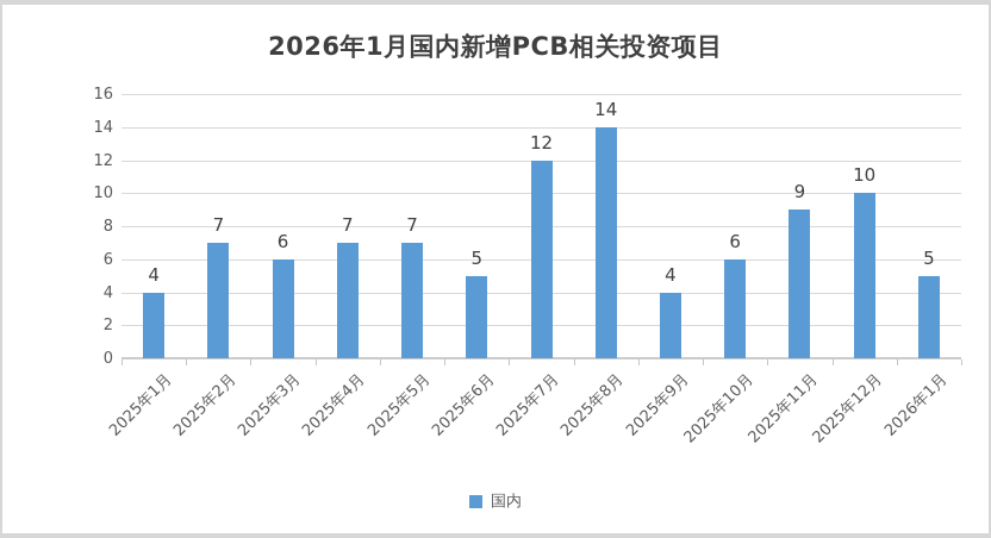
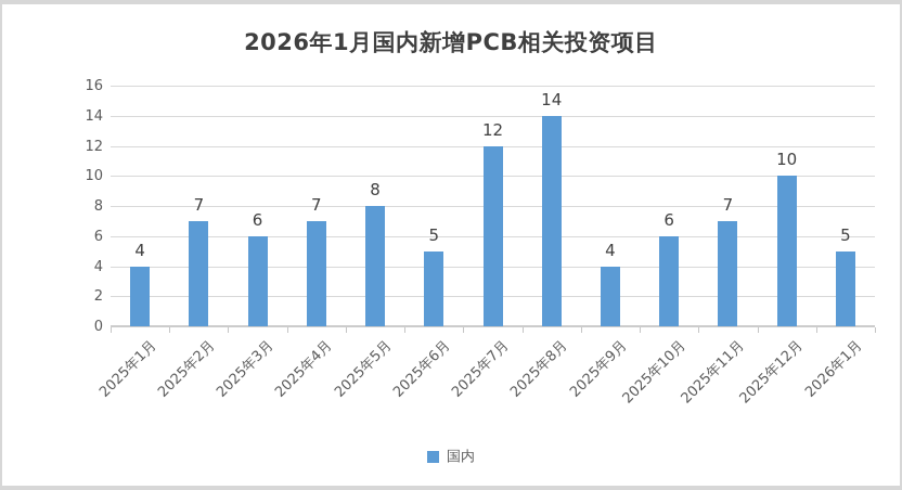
2025年5月: 7 -> 8
2025年11月: 9 -> 7
